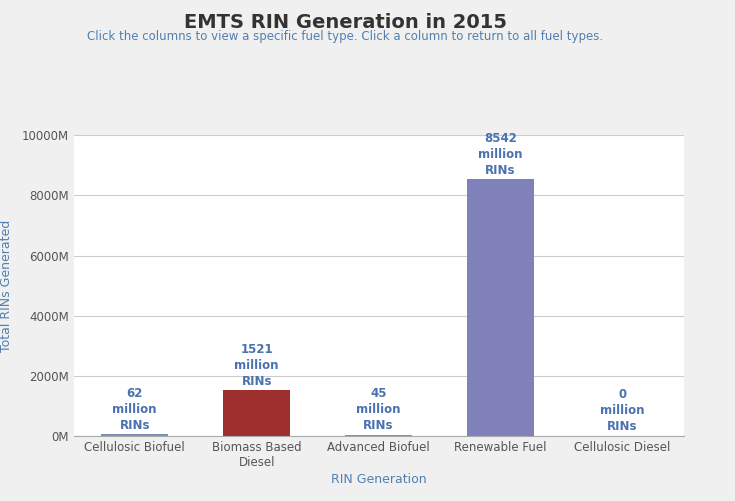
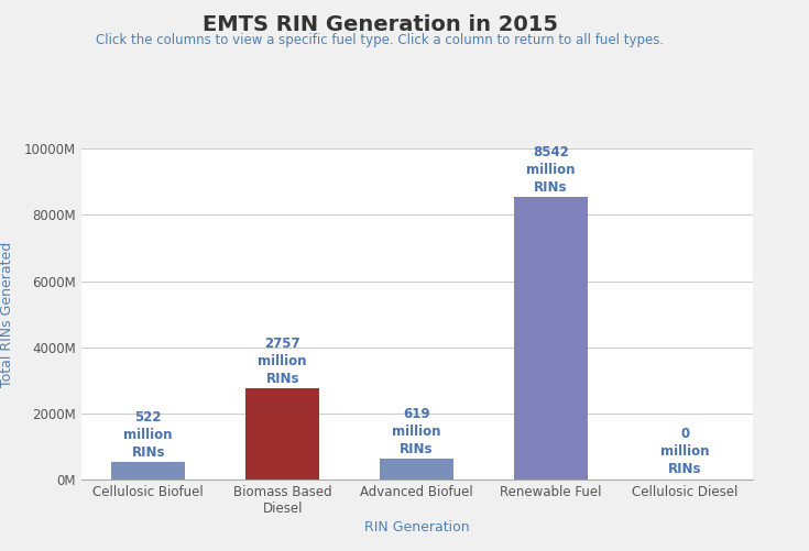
Cellulosic Biofuel: 62 -> 522
Biomass Based Diesel: 1521 -> 2757
Advanced Biofuel: 45 -> 619
